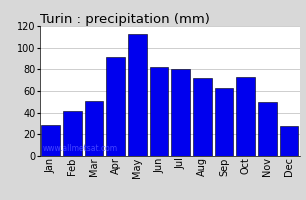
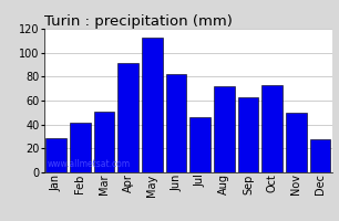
Jul: 80 -> 46
